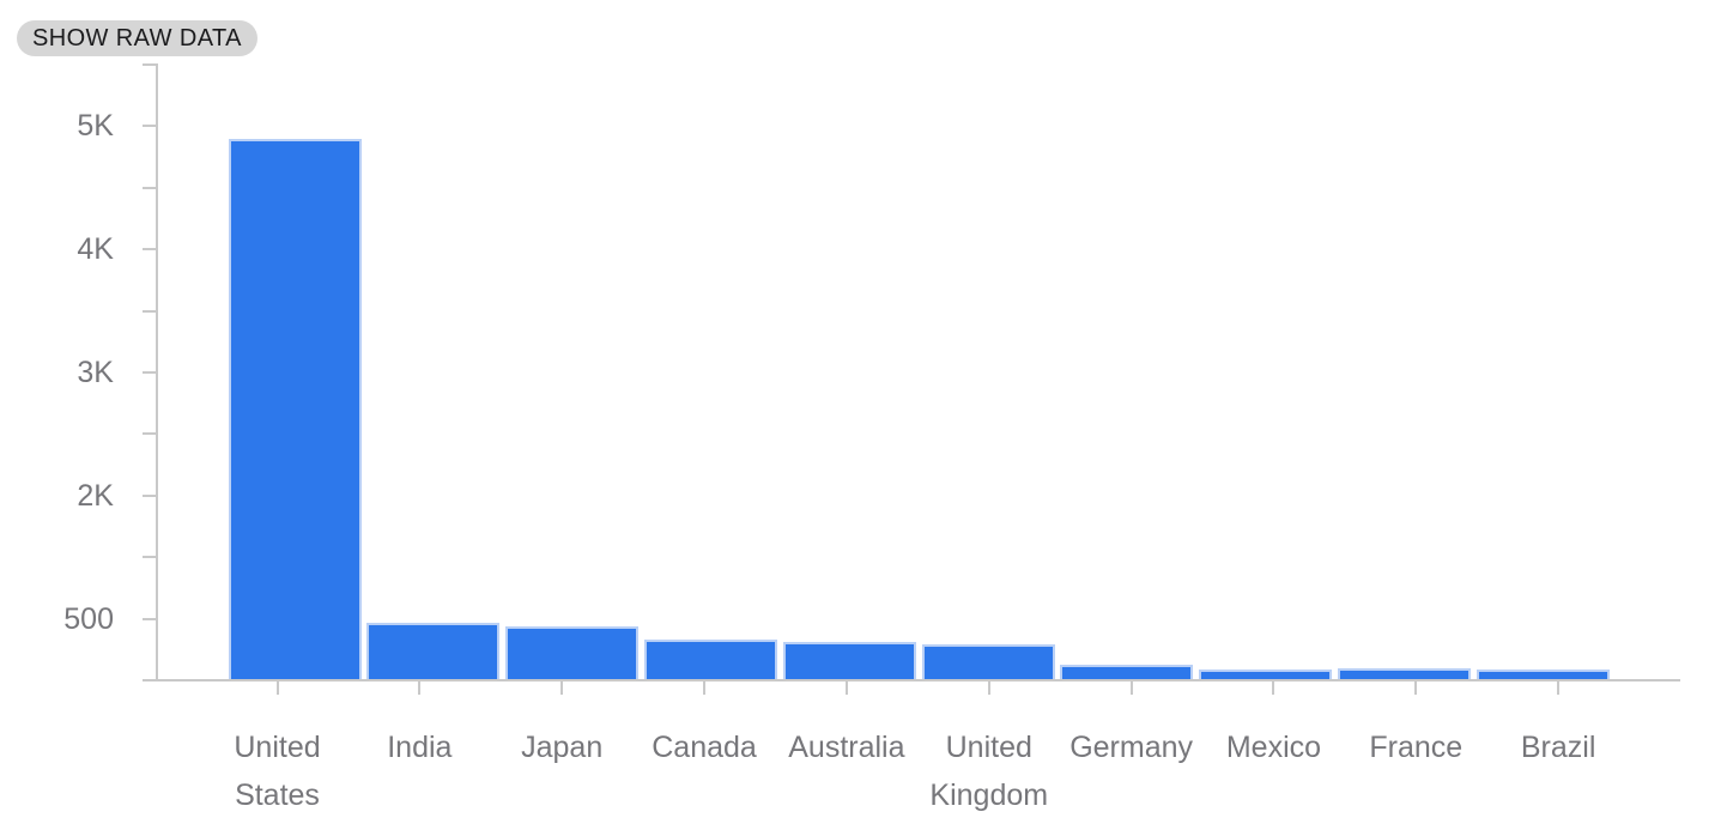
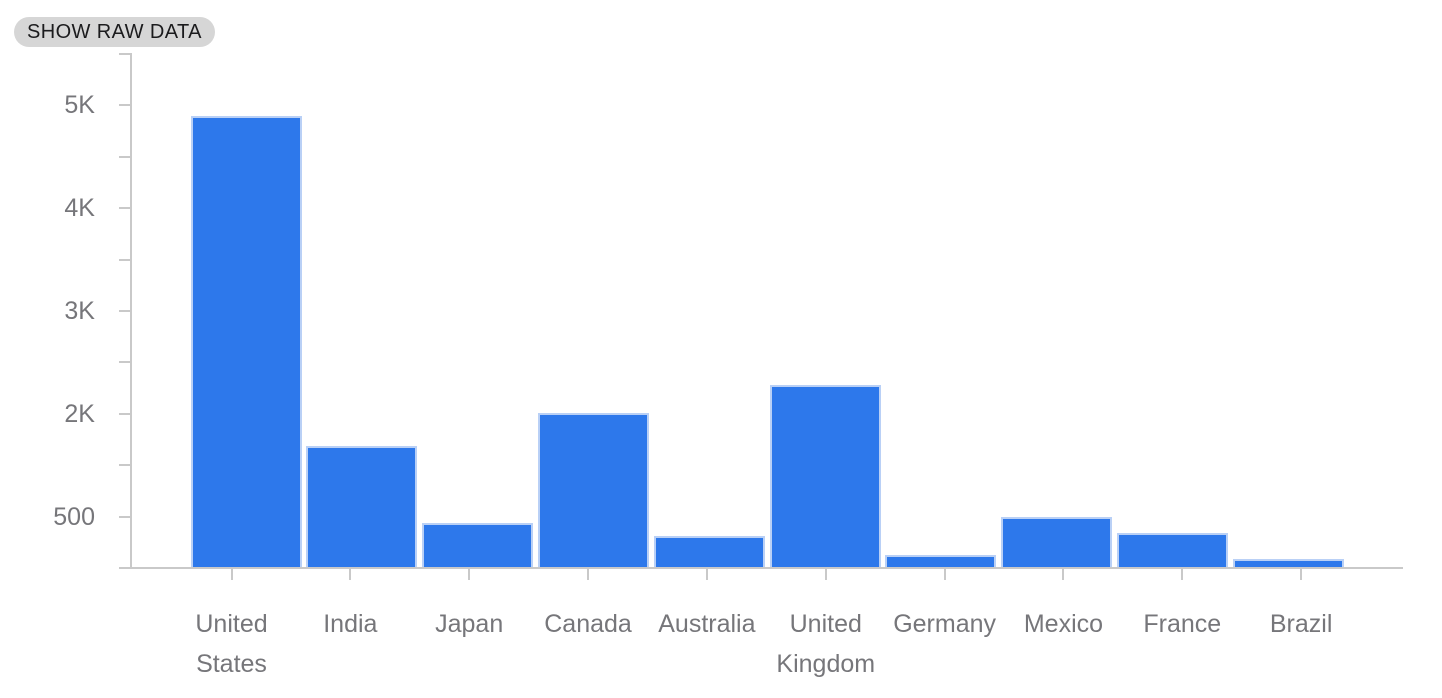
India: 0.46K -> 1.37K
Canada: 0.34K -> 2.01K
United Kingdom: 0.29K -> 2.28K
Mexico: 0.08K -> 0.50K
France: 0.10K -> 0.34K
